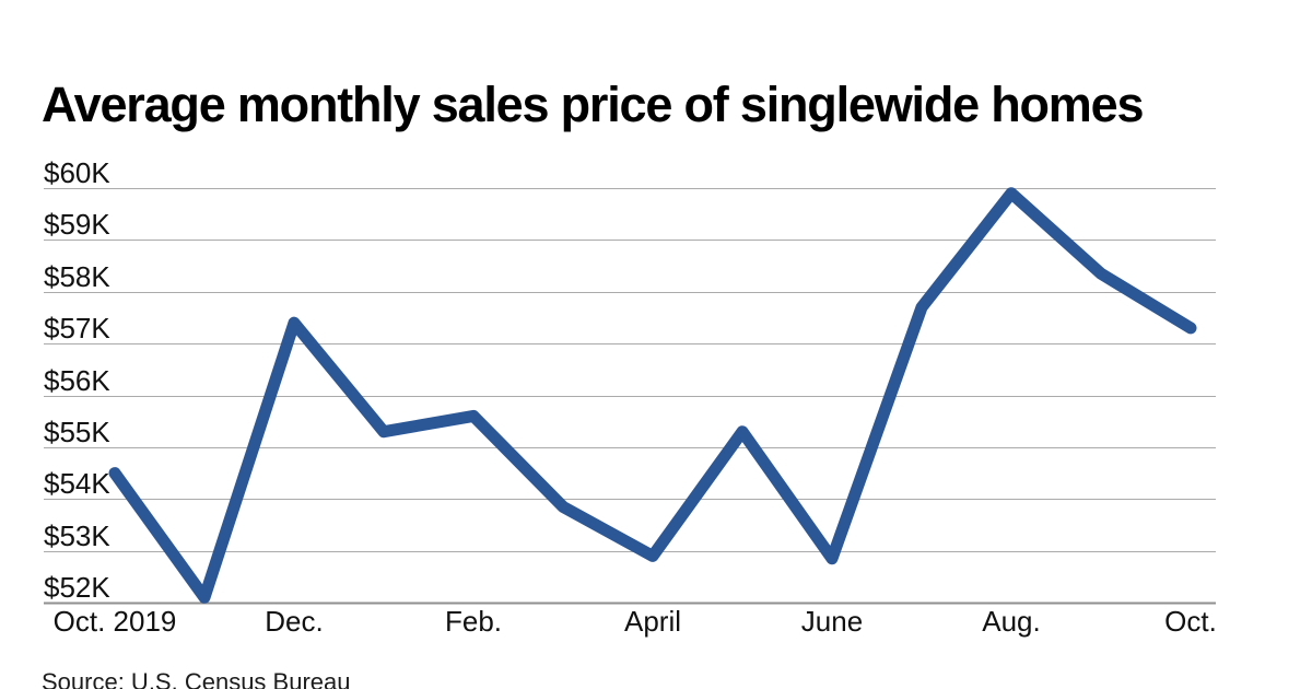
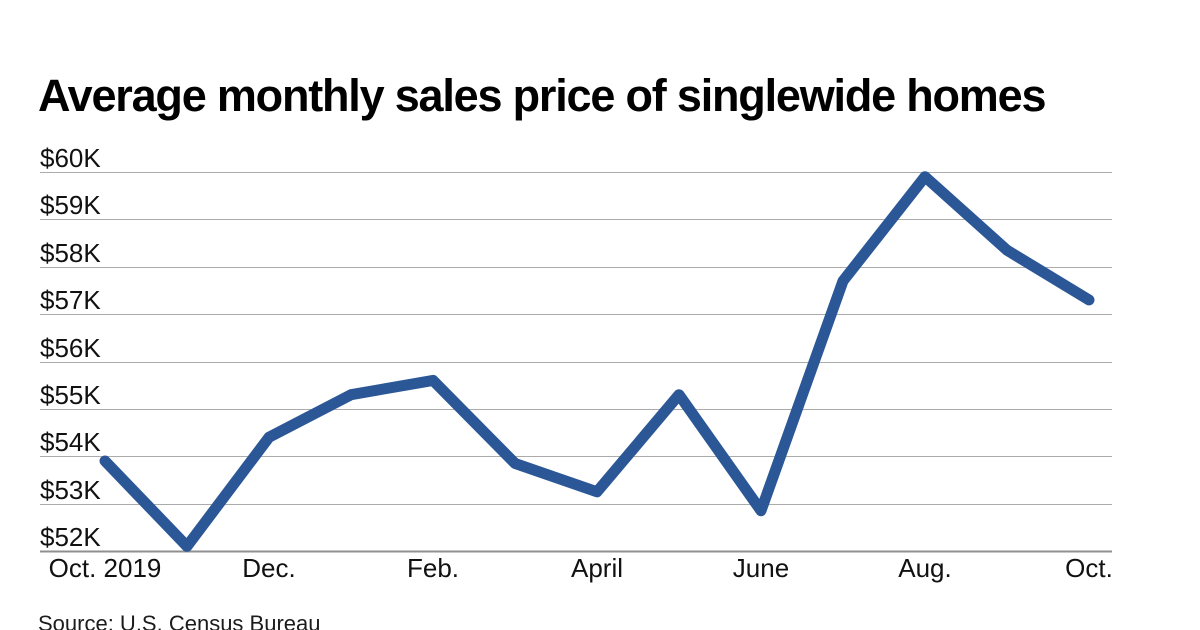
Oct. 2019: $54.5K -> $53.9K
Dec.: $57.4K -> $54.4K
April: $52.9K -> $53.2K
